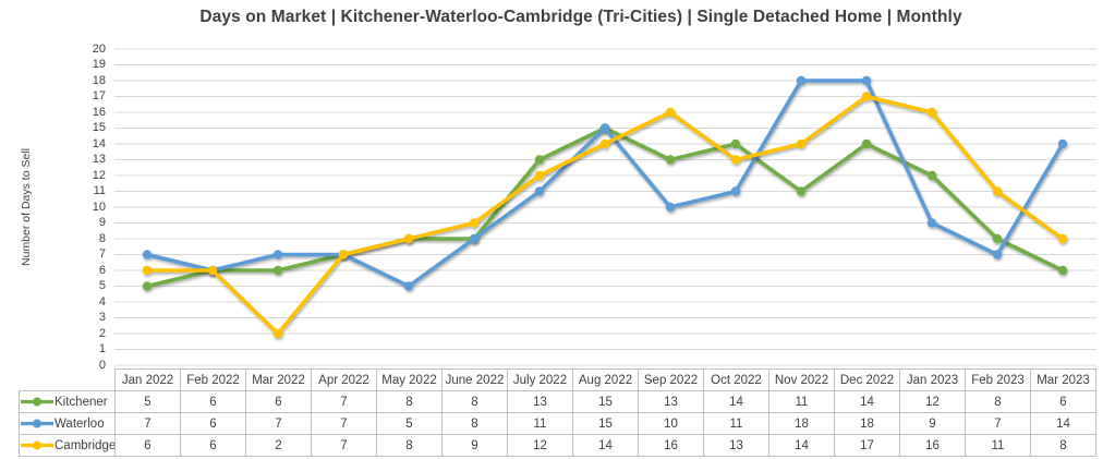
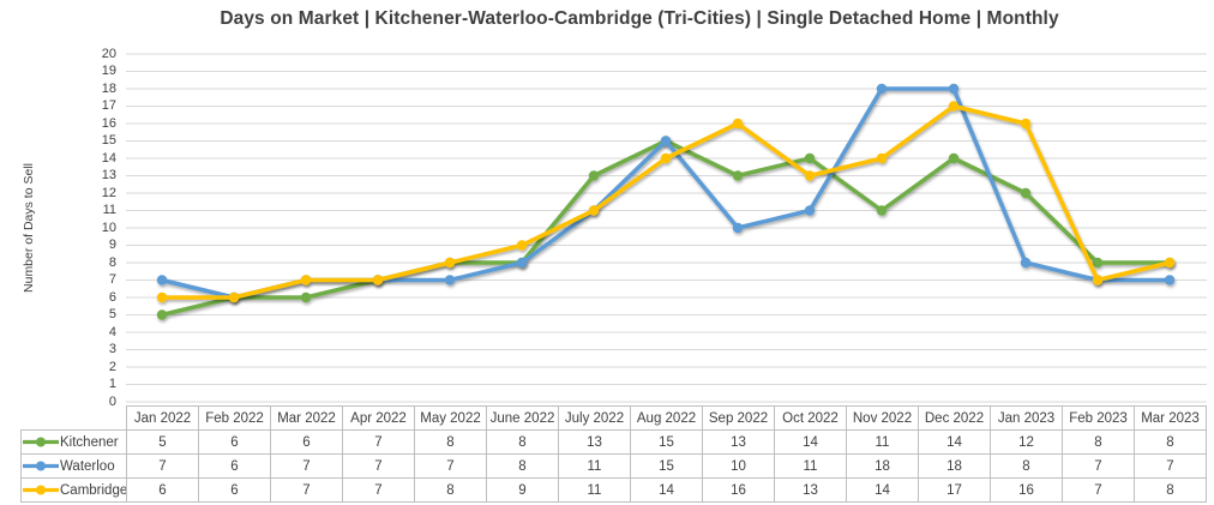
Cambridge/Mar 2022: 2 -> 7
Waterloo/May 2022: 5 -> 7
Cambridge/July 2022: 12 -> 11
Waterloo/Jan 2023: 9 -> 8
Cambridge/Feb 2023: 11 -> 7
Kitchener/Mar 2023: 6 -> 8
Waterloo/Mar 2023: 14 -> 7
